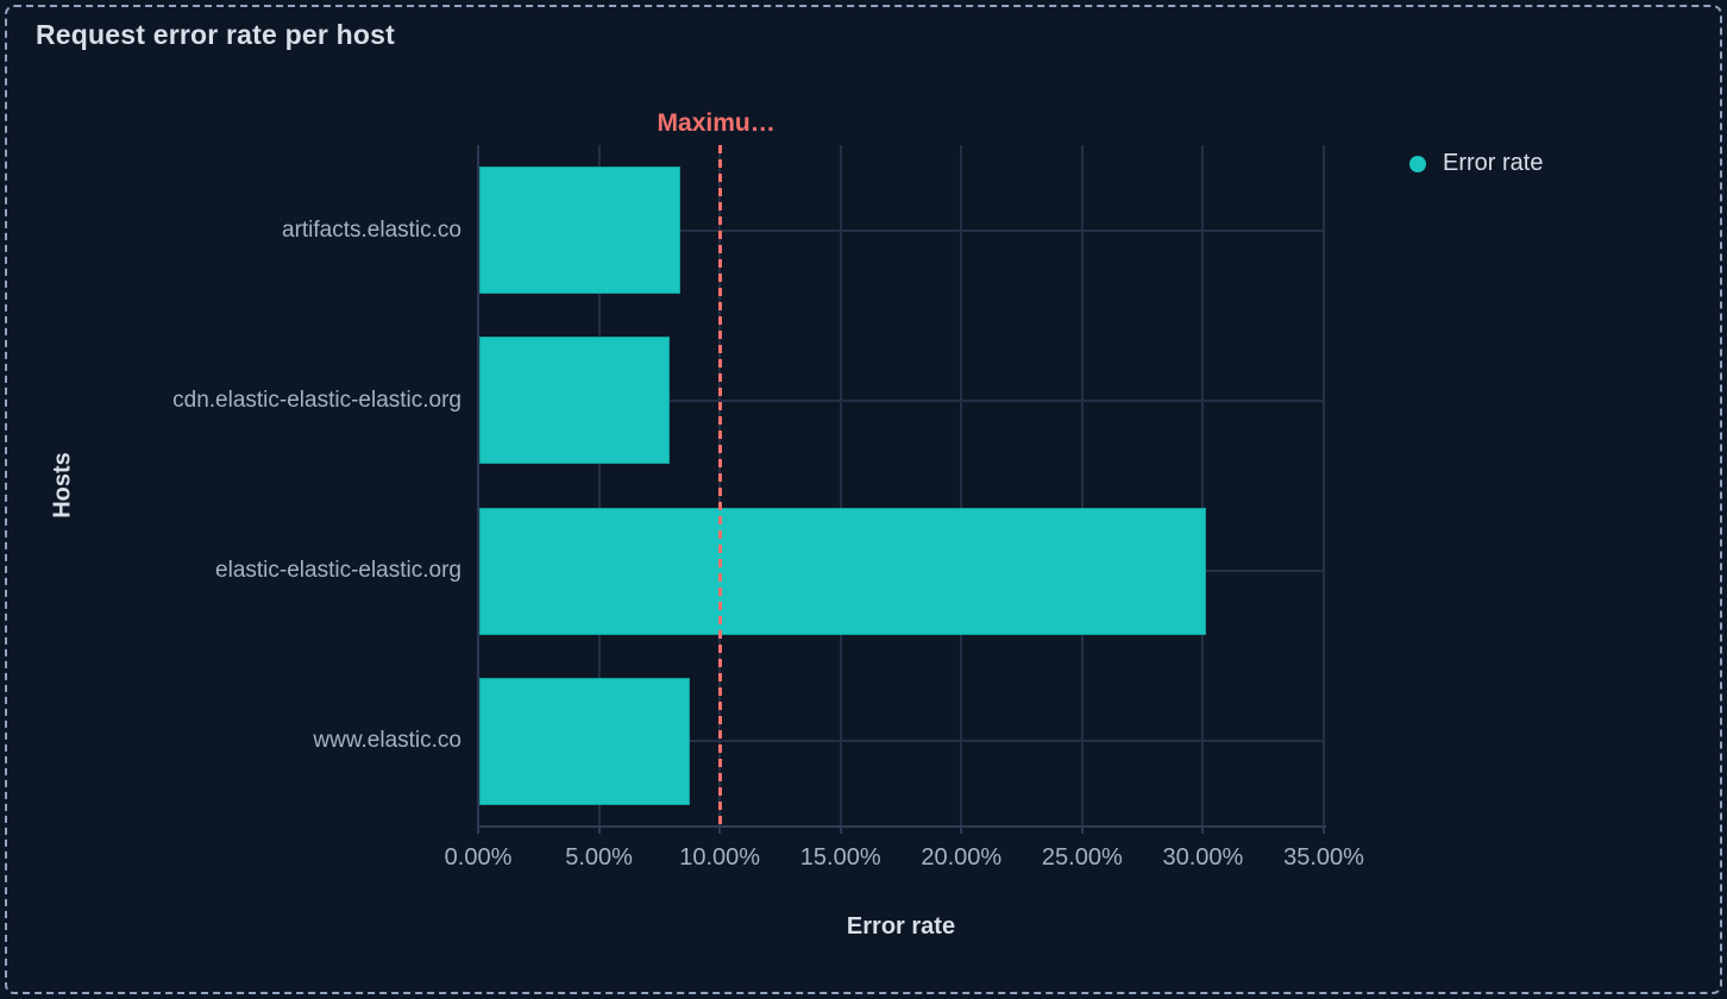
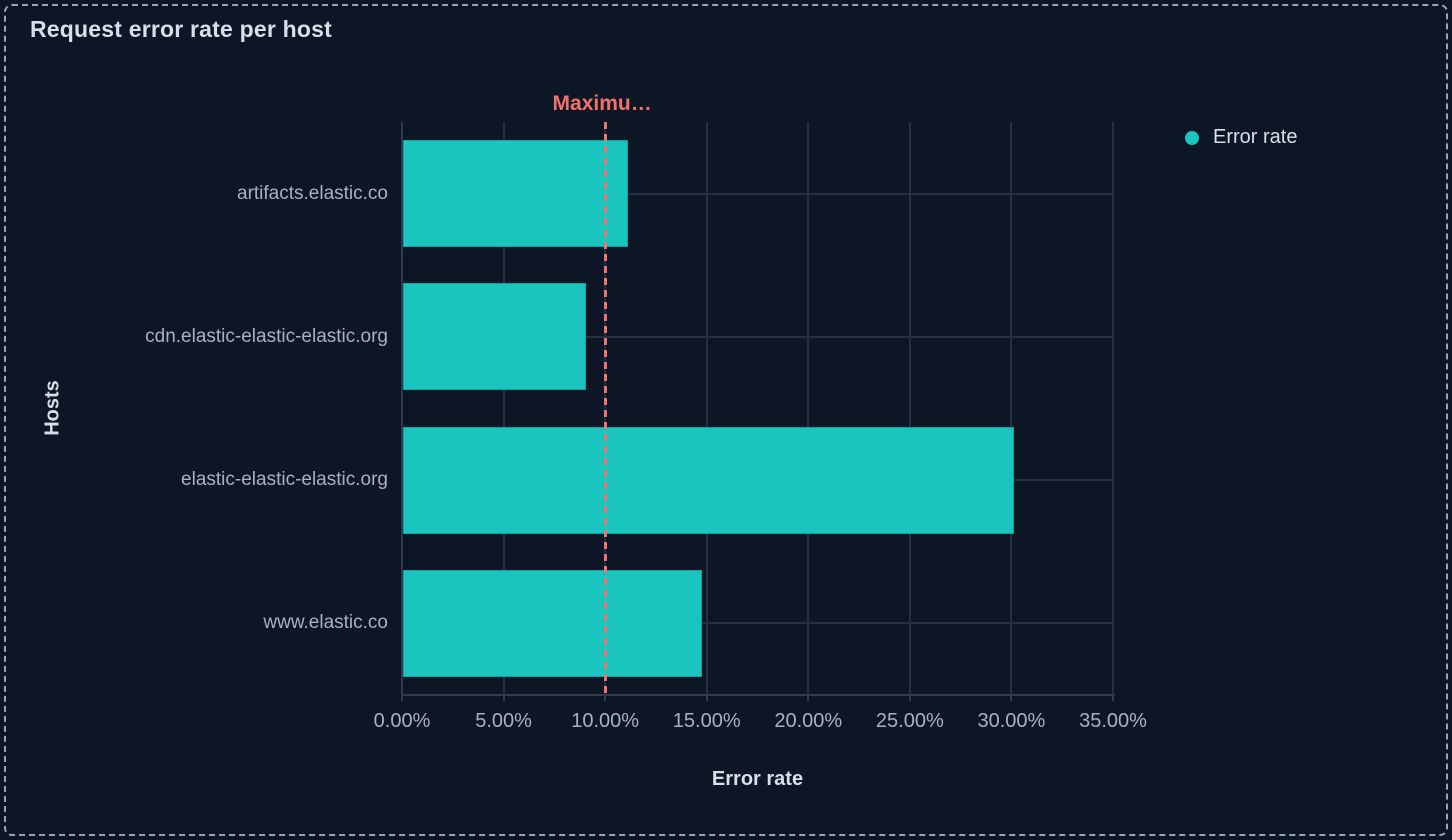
artifacts.elastic.co: 8.3% -> 11.1%
cdn.elastic-elastic-elastic.org: 7.9% -> 9.0%
www.elastic.co: 8.7% -> 14.7%
